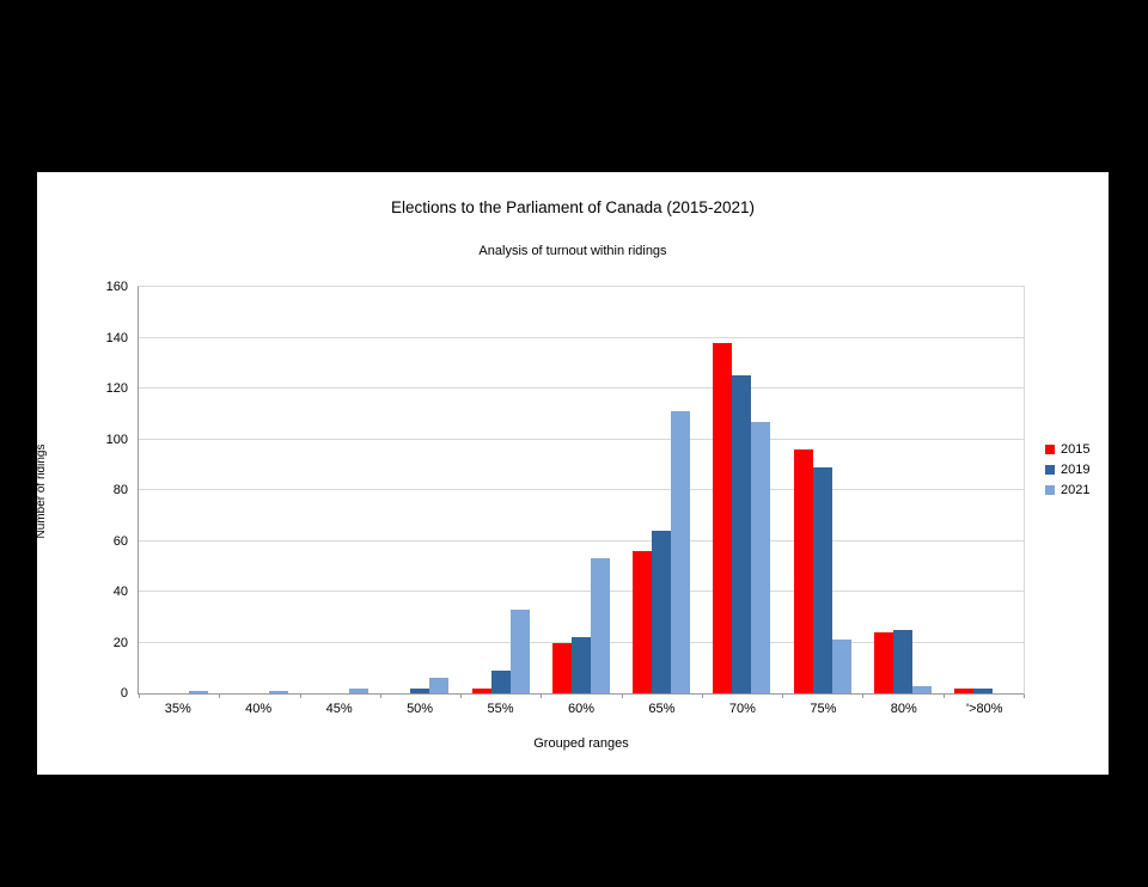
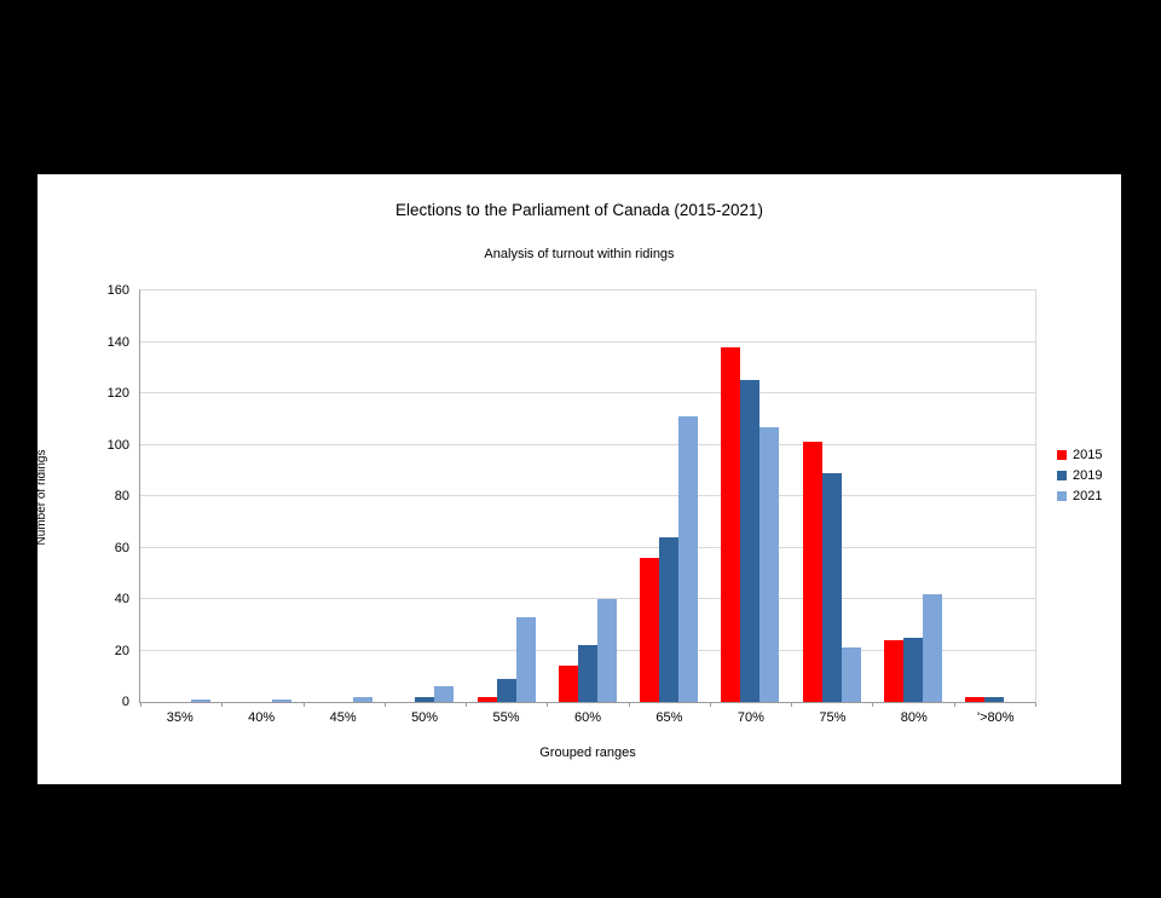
2015/60%: 20 -> 14
2021/60%: 53 -> 40
2015/75%: 96 -> 101
2021/80%: 3 -> 42
